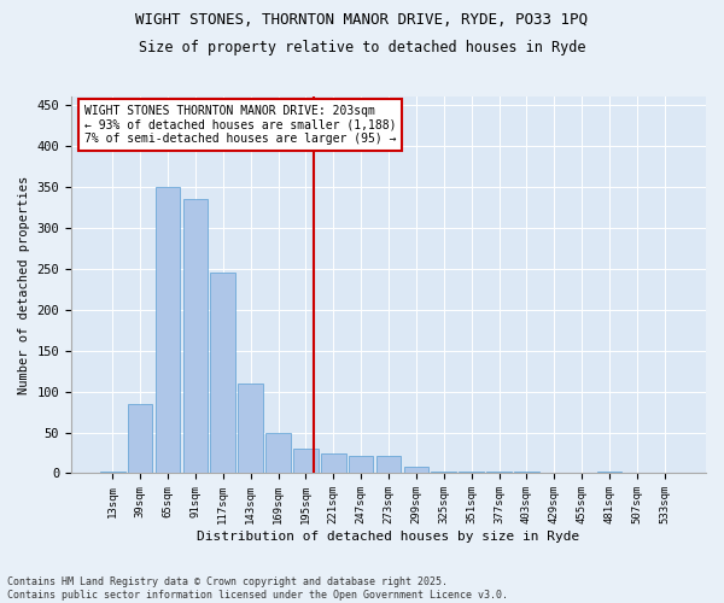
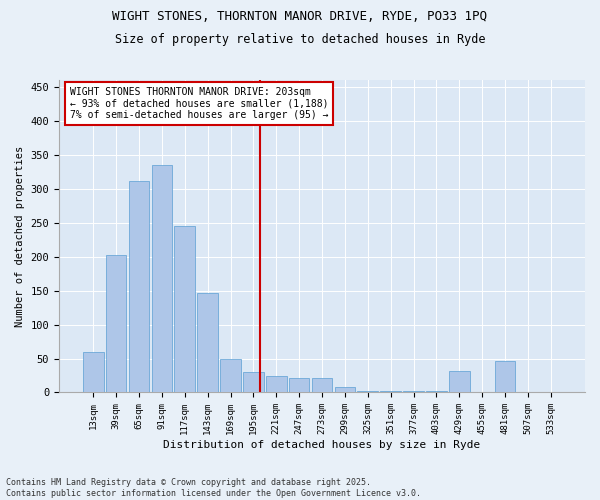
13sqm: 2 -> 60
39sqm: 85 -> 202
65sqm: 350 -> 312
143sqm: 110 -> 146
429sqm: 1 -> 32
481sqm: 2 -> 46
